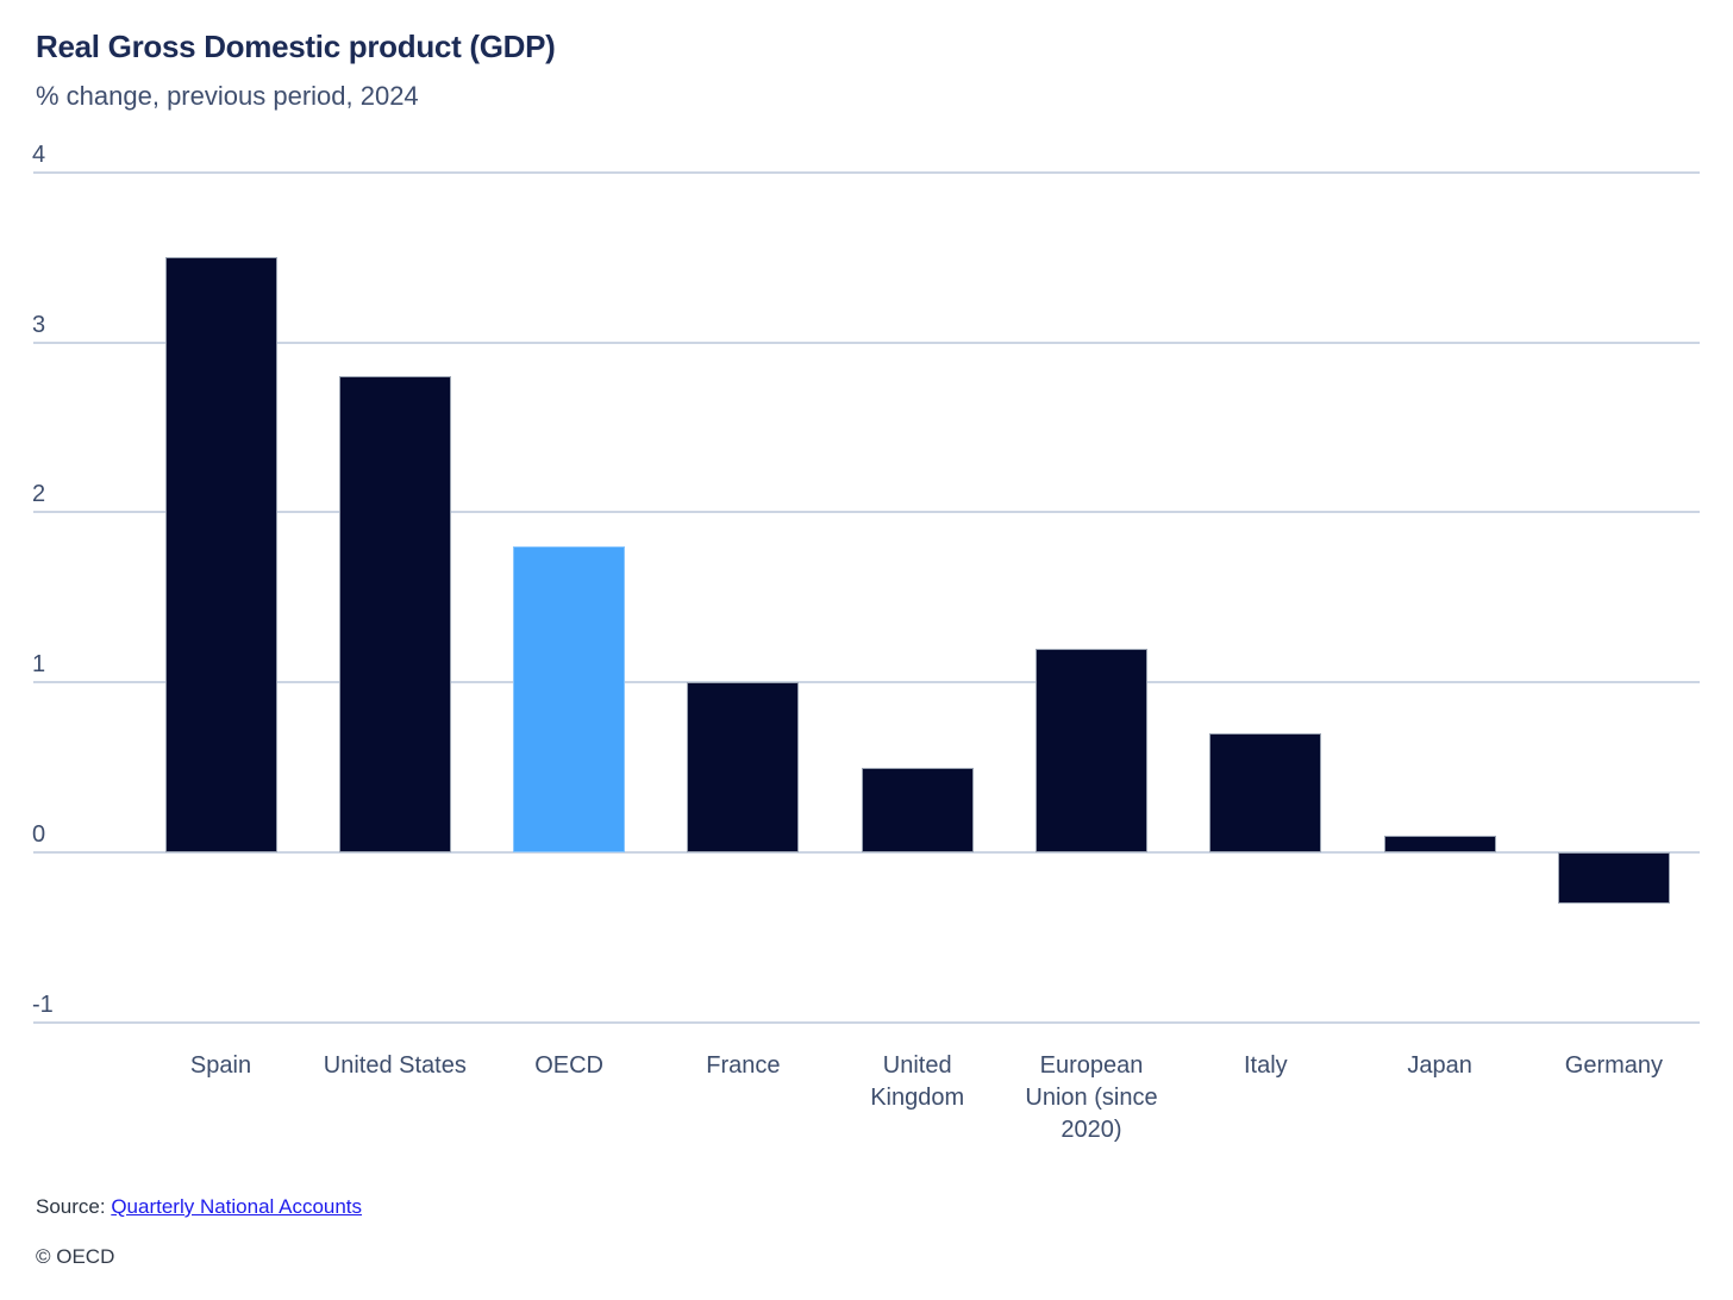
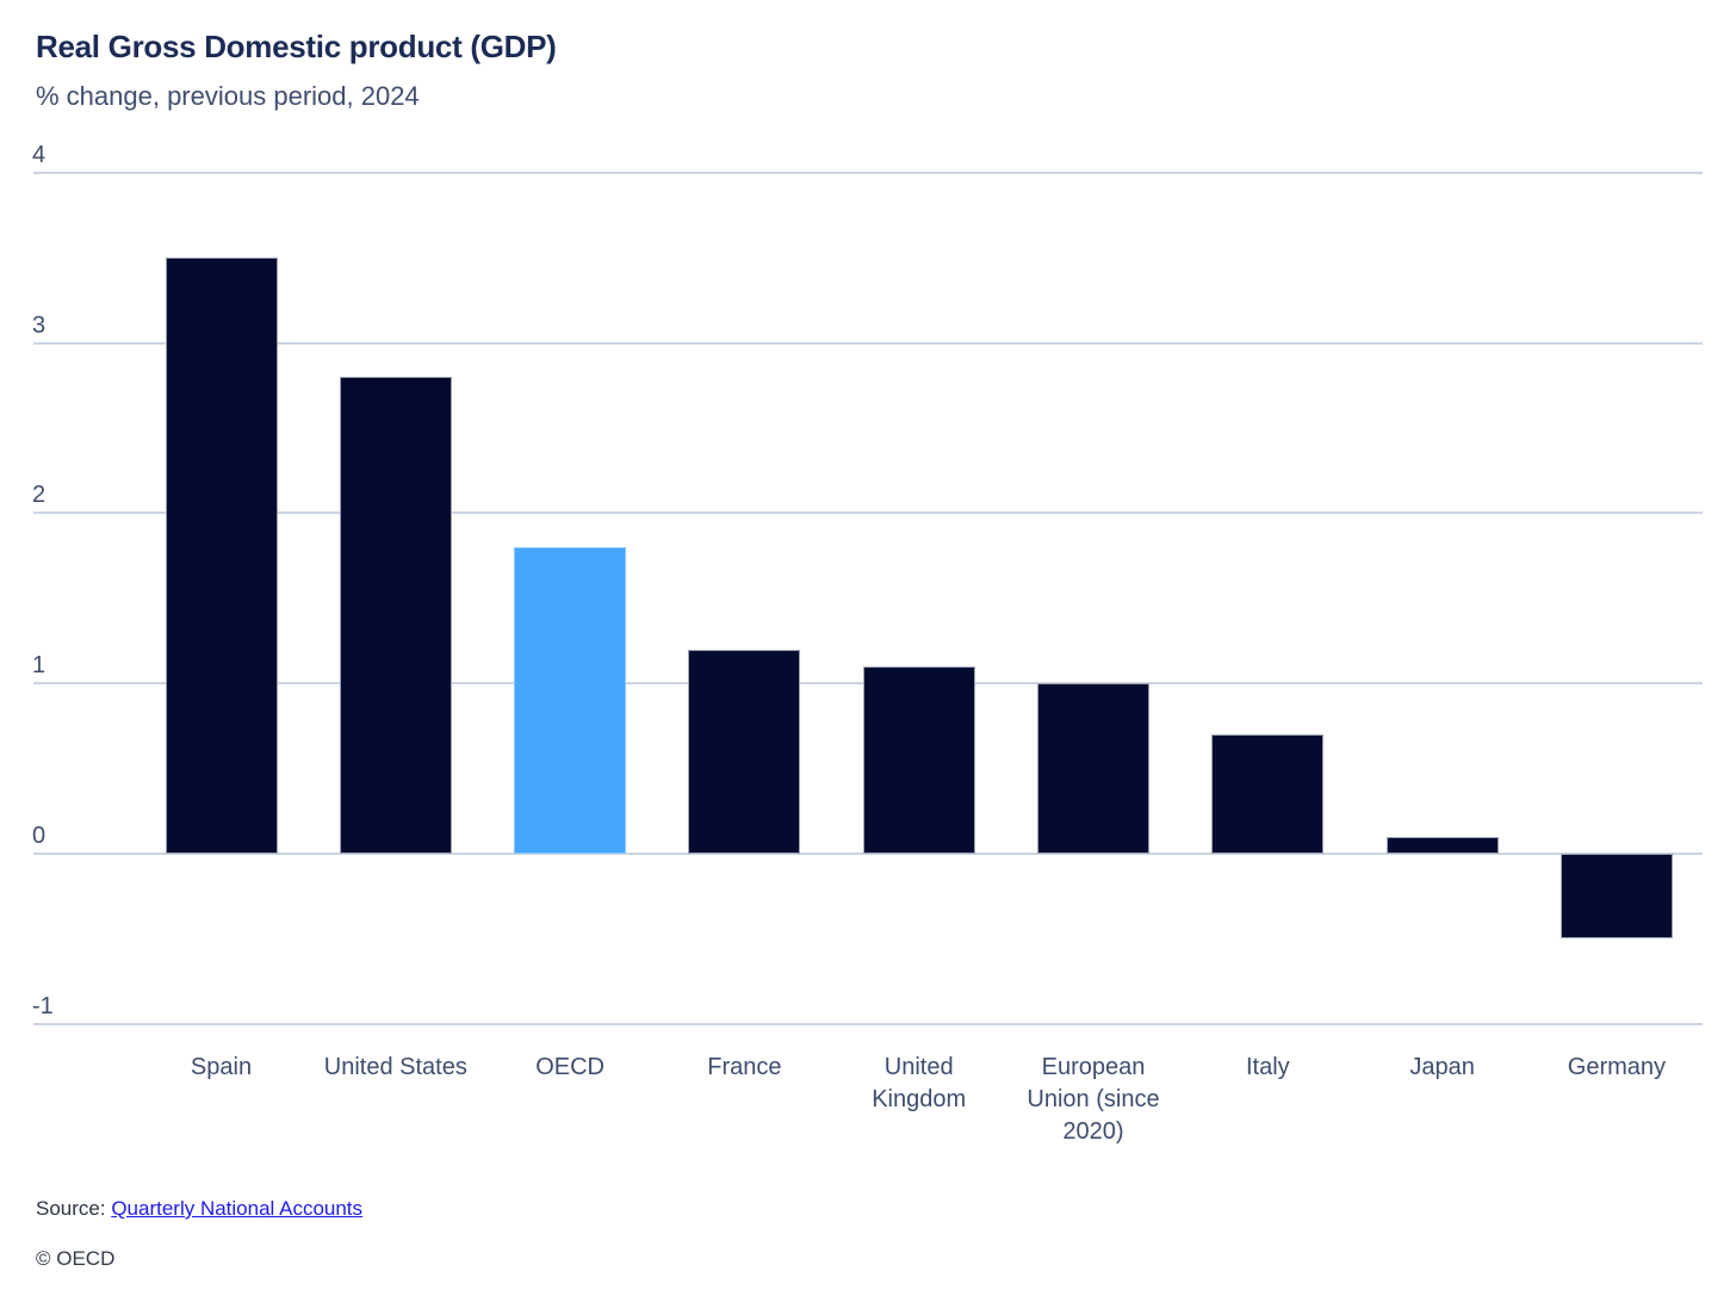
France: 1.0 -> 1.2
United Kingdom: 0.5 -> 1.1
European Union (since 2020): 1.2 -> 1.0
Germany: -0.3 -> -0.5
